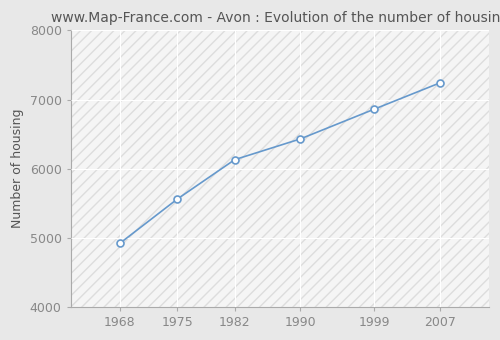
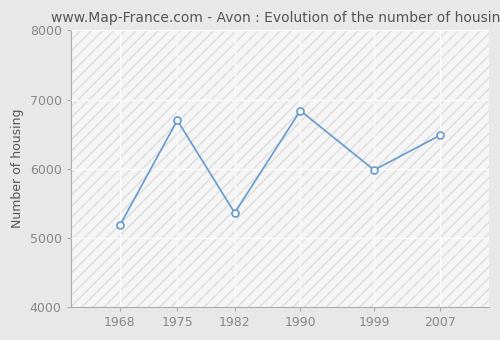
1968: 4920 -> 5180
1975: 5560 -> 6700
1982: 6130 -> 5360
1990: 6430 -> 6840
1999: 6860 -> 5980
2007: 7240 -> 6480
